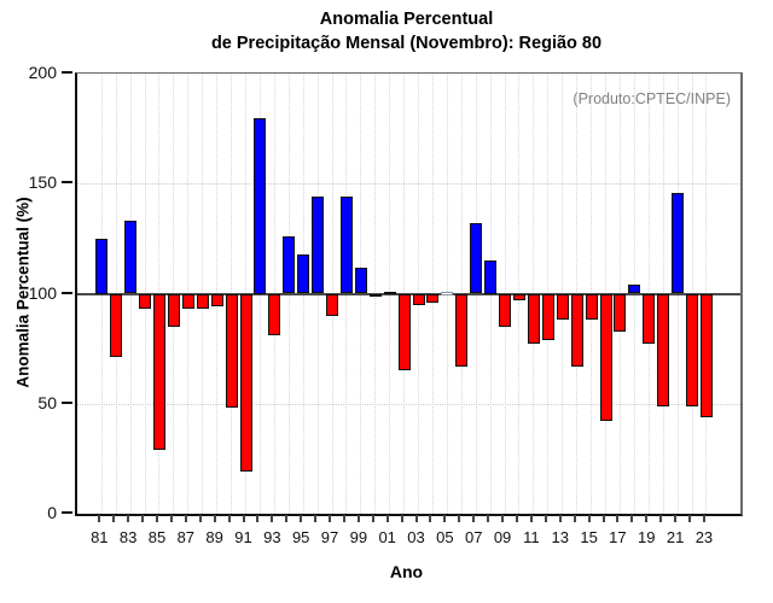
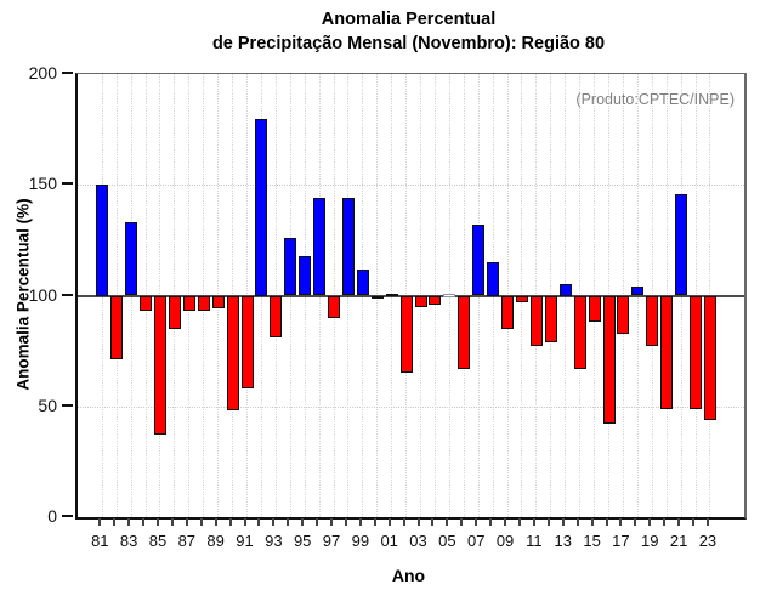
81: 125 -> 150
85: 29 -> 37
91: 19 -> 58
13: 88 -> 105
